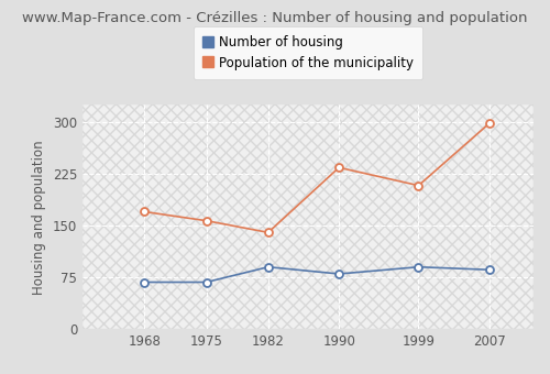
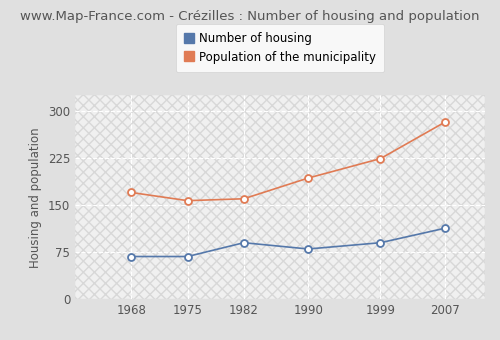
Population of the municipality/1982: 140 -> 160
Population of the municipality/1990: 234 -> 193
Population of the municipality/1999: 208 -> 224
Number of housing/2007: 86 -> 113
Population of the municipality/2007: 298 -> 282
